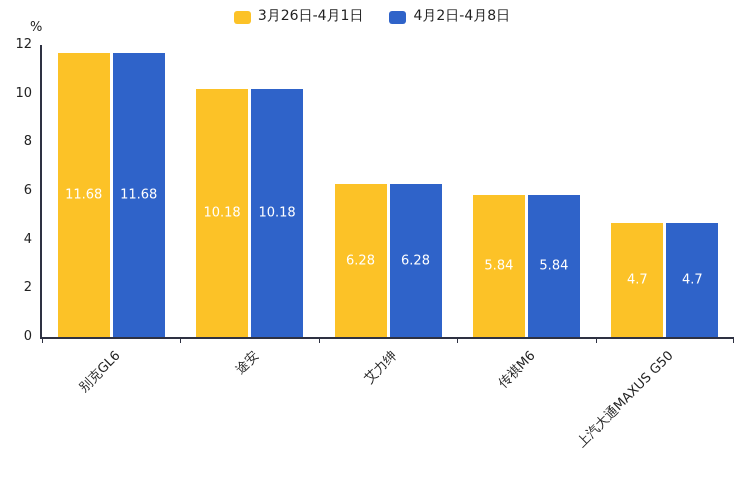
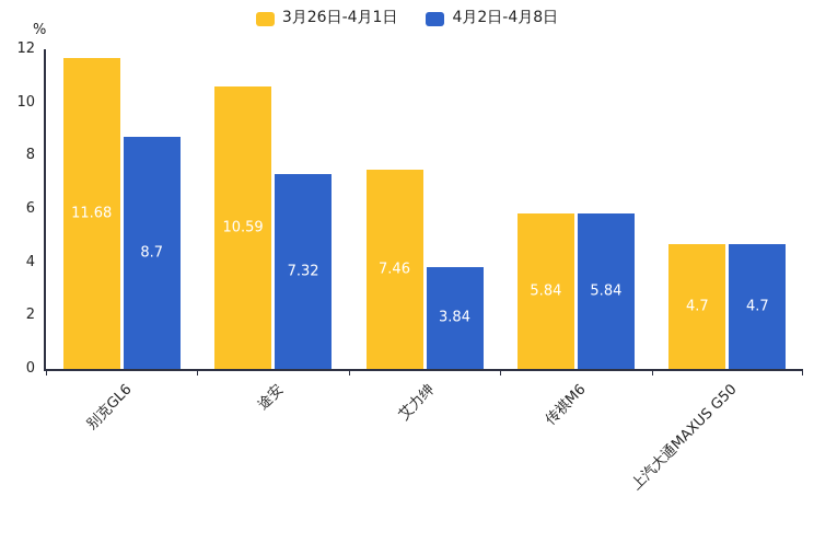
4月2日-4月8日/别克GL6: 11.68 -> 8.7
3月26日-4月1日/途安: 10.18 -> 10.59
4月2日-4月8日/途安: 10.18 -> 7.32
3月26日-4月1日/艾力绅: 6.28 -> 7.46
4月2日-4月8日/艾力绅: 6.28 -> 3.84
